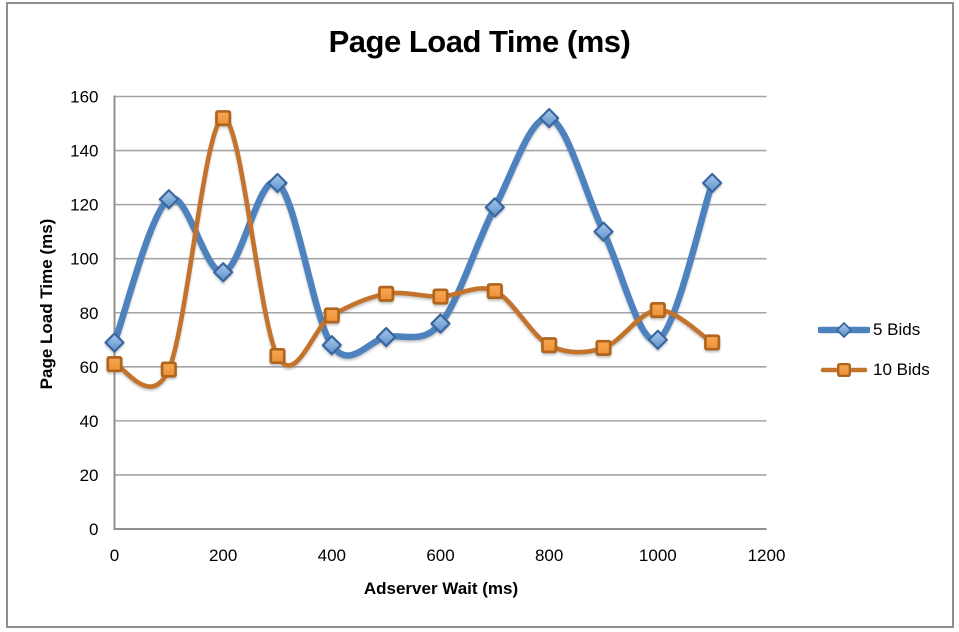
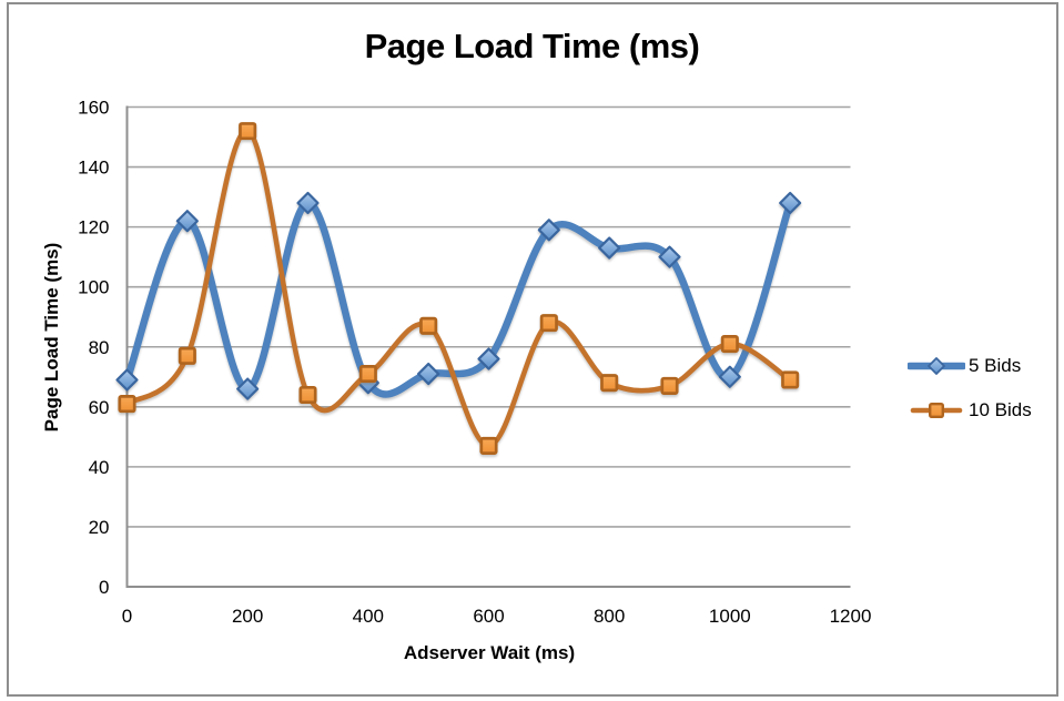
10 Bids/100: 59 -> 77
5 Bids/200: 95 -> 66
10 Bids/400: 79 -> 71
10 Bids/600: 86 -> 47
5 Bids/800: 152 -> 113
